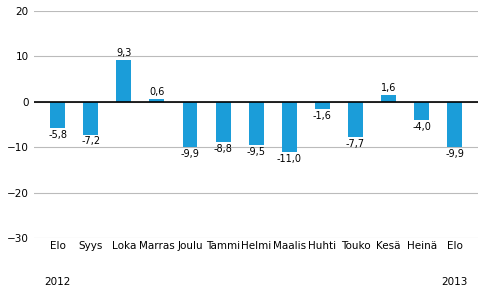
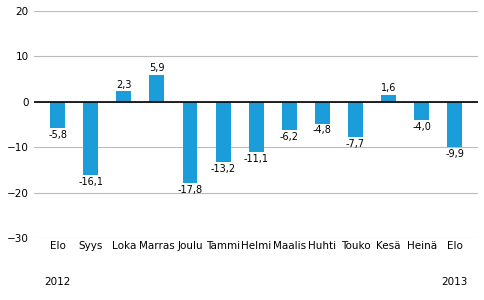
Syys: -7,2 -> -16,1
Loka: 9,3 -> 2,3
Marras: 0,6 -> 5,9
Joulu: -9,9 -> -17,8
Tammi: -8,8 -> -13,2
Helmi: -9,5 -> -11,1
Maalis: -11,0 -> -6,2
Huhti: -1,6 -> -4,8
